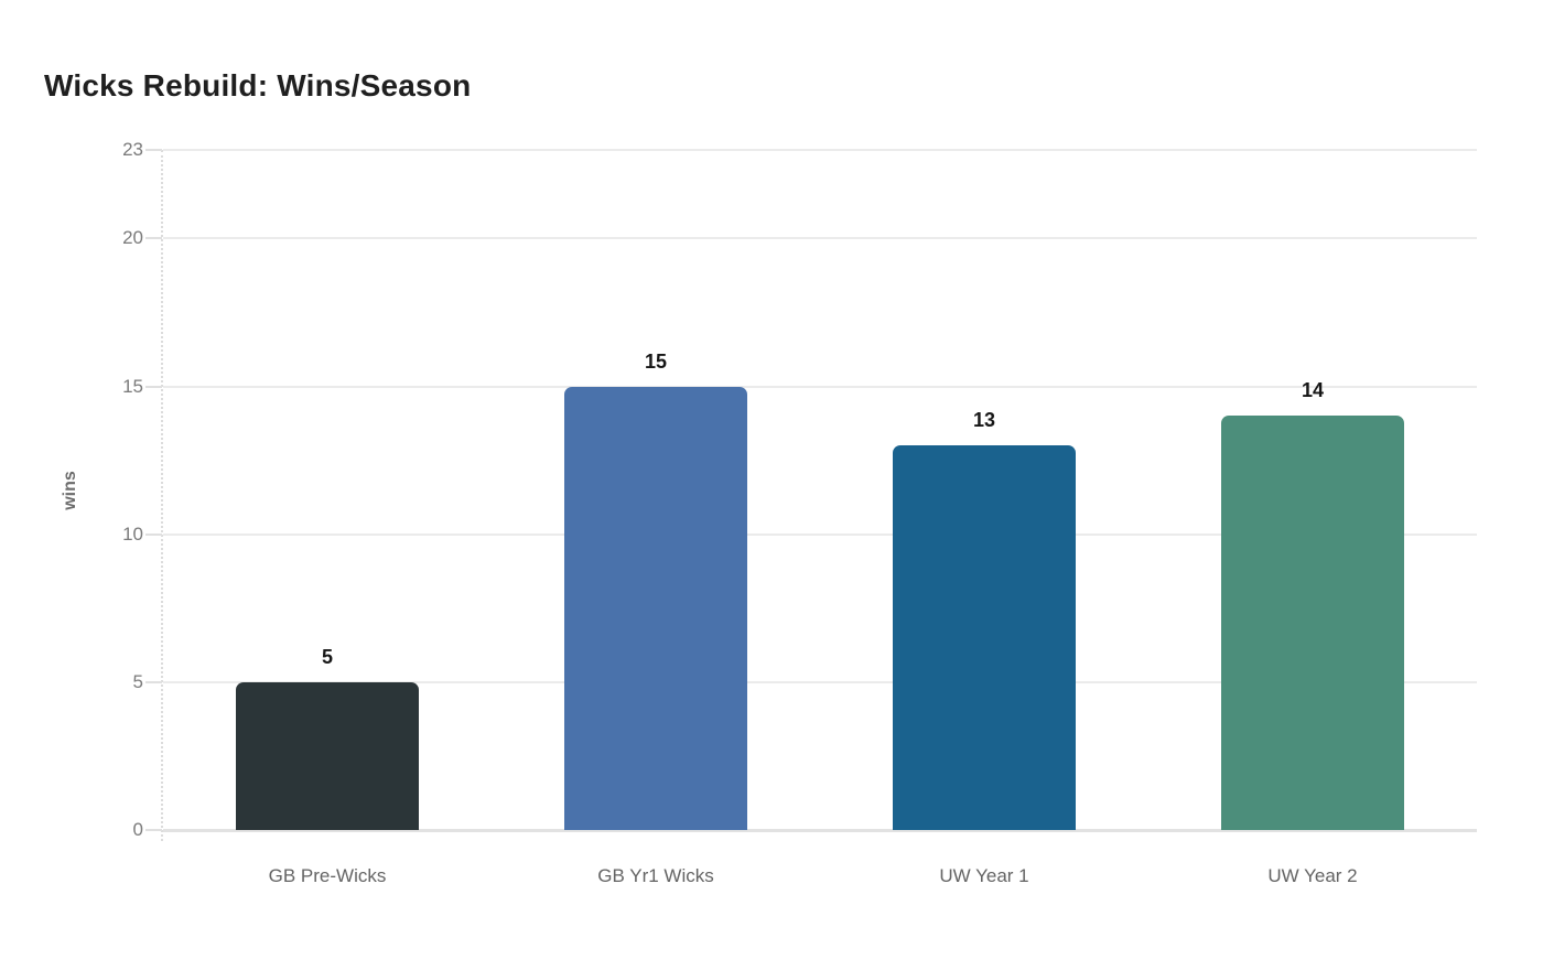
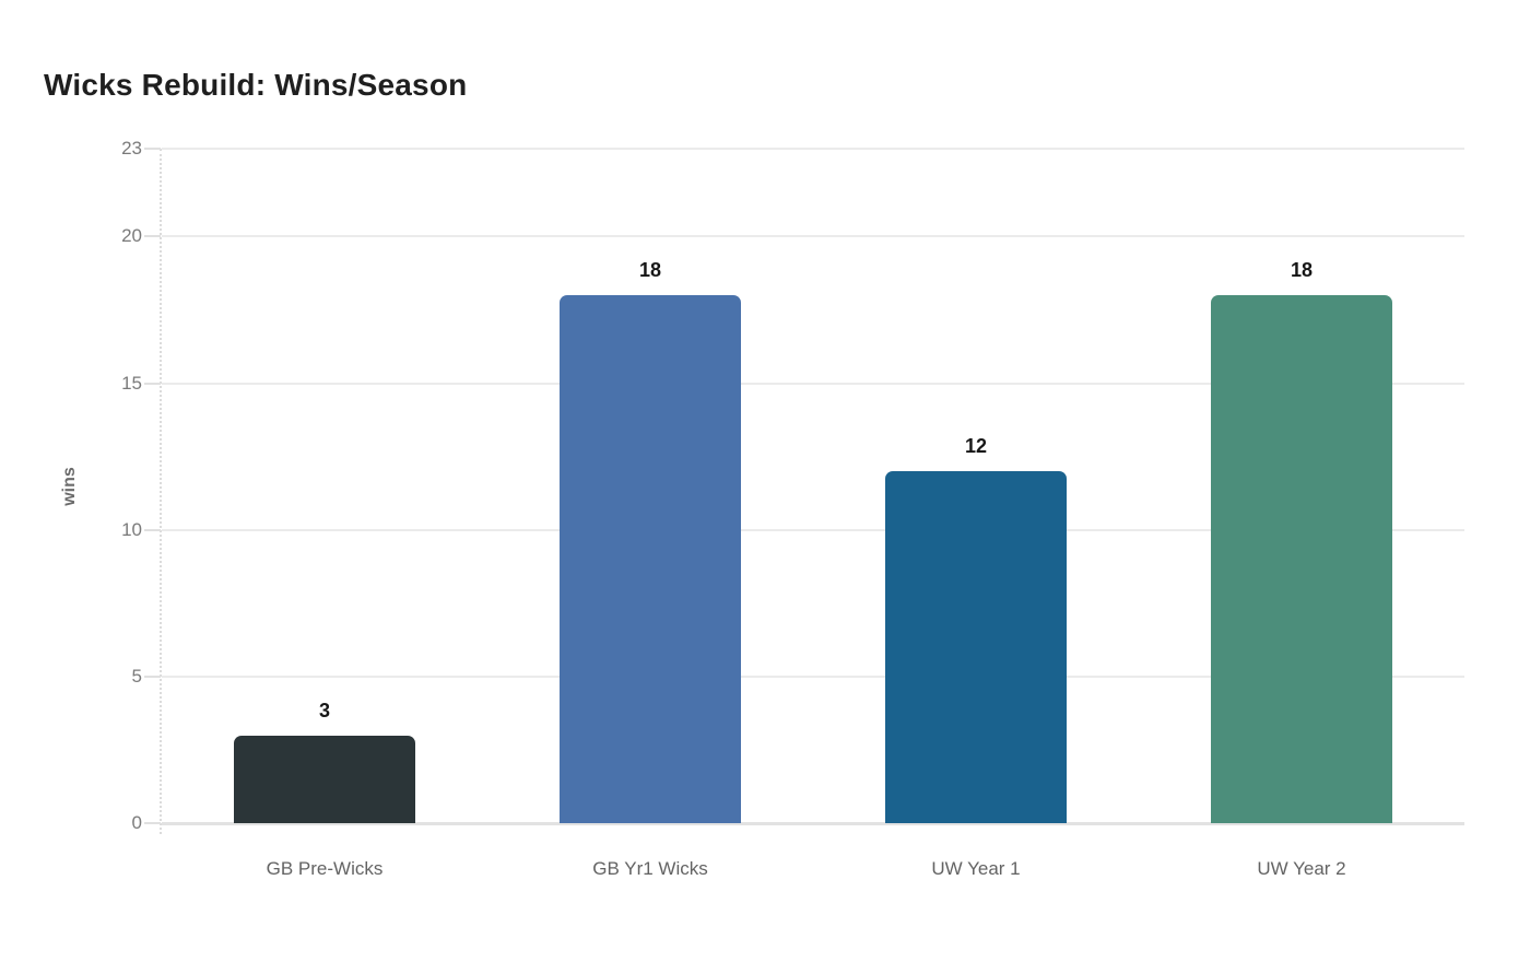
GB Pre-Wicks: 5 -> 3
GB Yr1 Wicks: 15 -> 18
UW Year 1: 13 -> 12
UW Year 2: 14 -> 18
